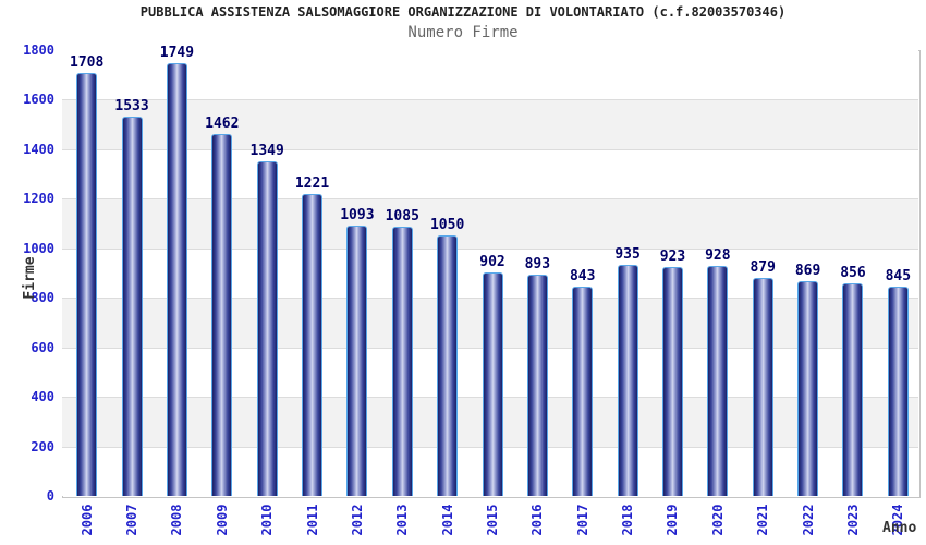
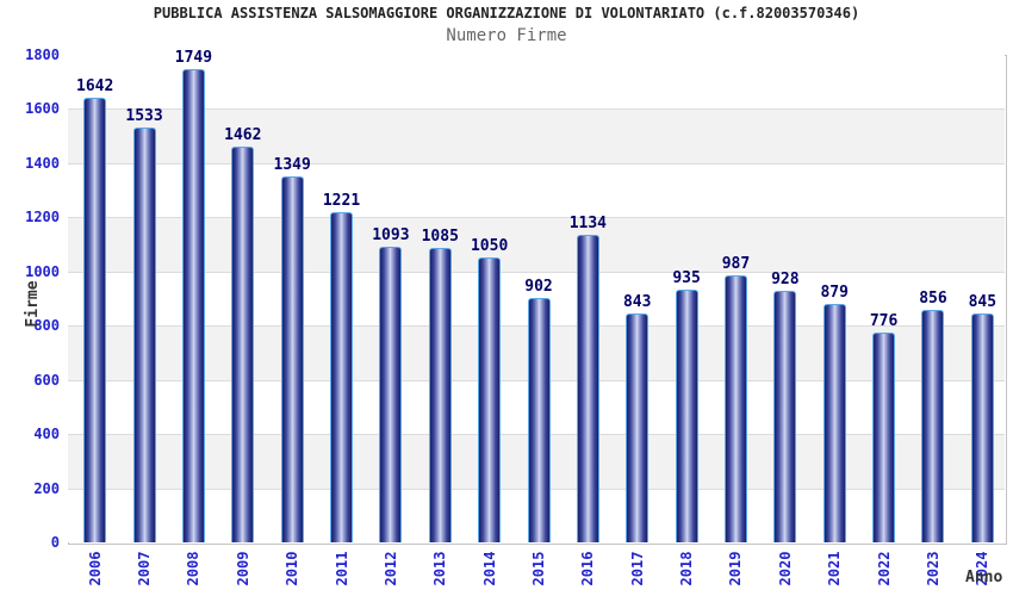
2006: 1708 -> 1642
2016: 893 -> 1134
2019: 923 -> 987
2022: 869 -> 776
